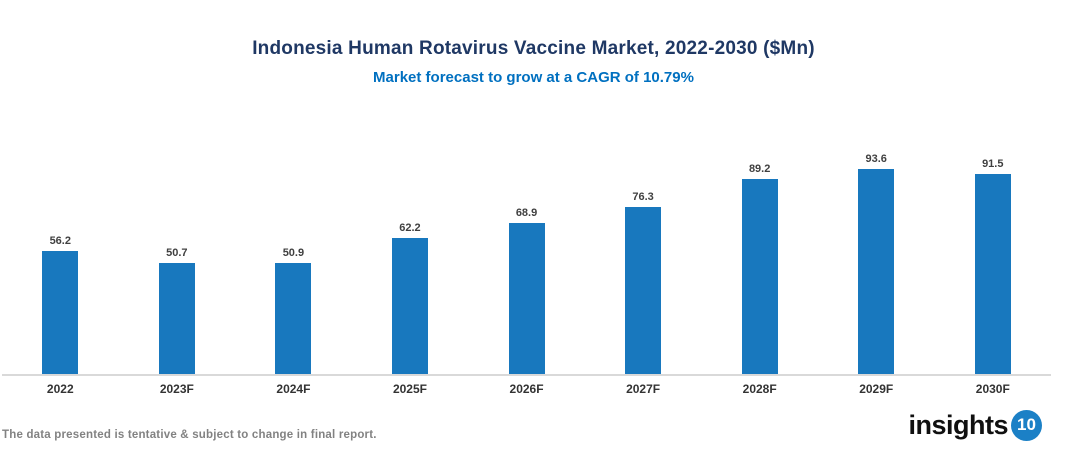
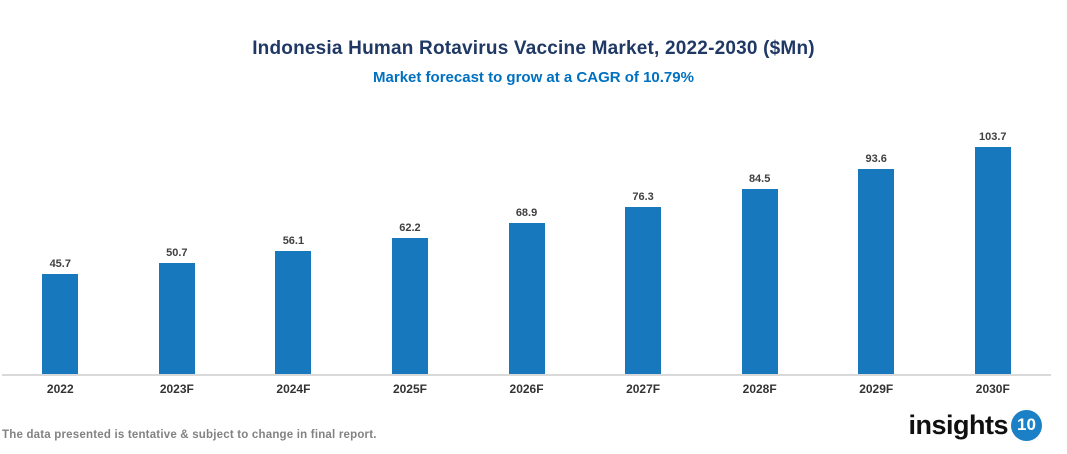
2022: 56.2 -> 45.7
2024F: 50.9 -> 56.1
2028F: 89.2 -> 84.5
2030F: 91.5 -> 103.7
